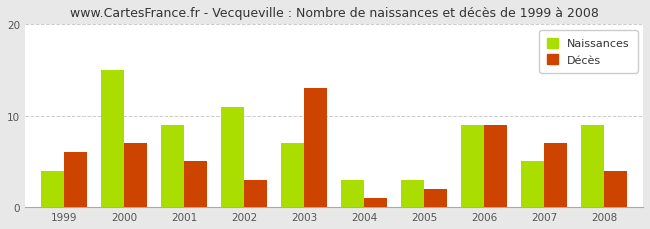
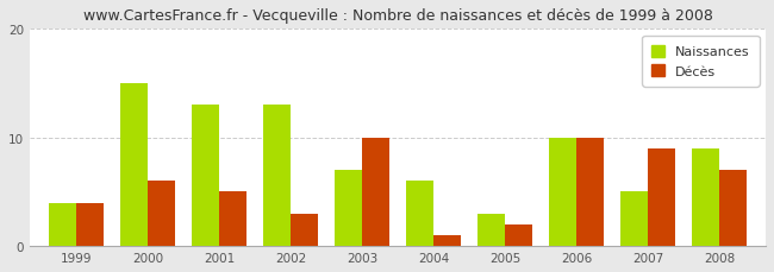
Décès/1999: 6 -> 4
Décès/2000: 7 -> 6
Naissances/2001: 9 -> 13
Naissances/2002: 11 -> 13
Décès/2003: 13 -> 10
Naissances/2004: 3 -> 6
Naissances/2006: 9 -> 10
Décès/2006: 9 -> 10
Décès/2007: 7 -> 9
Décès/2008: 4 -> 7
